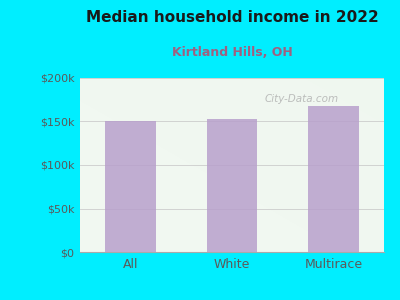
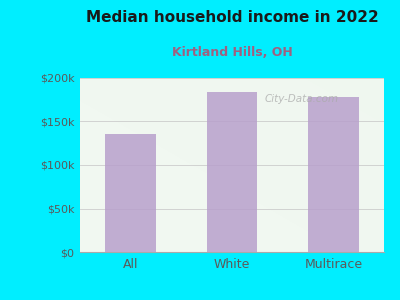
All: $150k -> $136k
White: $153k -> $184k
Multirace: $168k -> $178k
